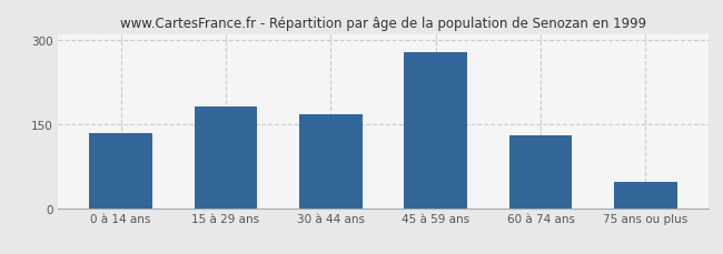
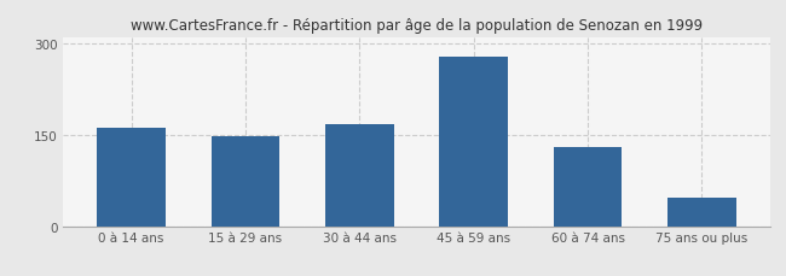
0 à 14 ans: 134 -> 162
15 à 29 ans: 182 -> 148
